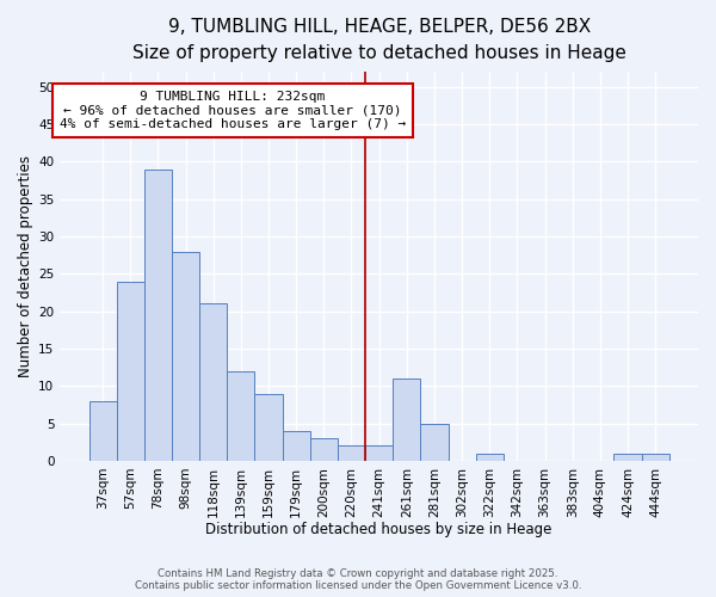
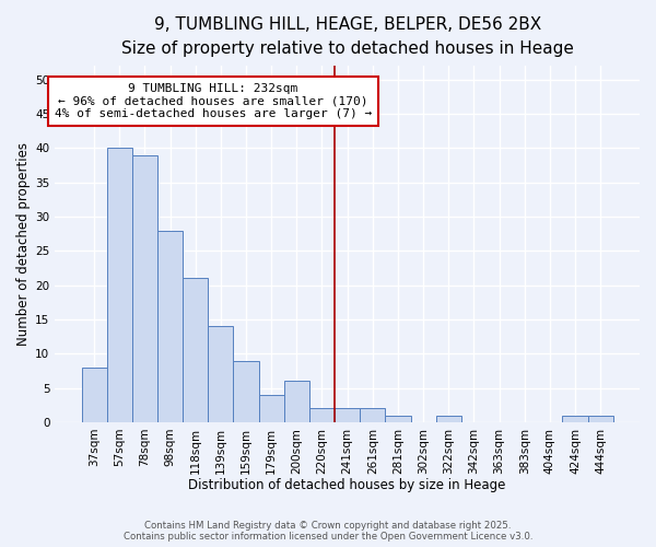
57sqm: 24 -> 40
139sqm: 12 -> 14
200sqm: 3 -> 6
261sqm: 11 -> 2
281sqm: 5 -> 1
